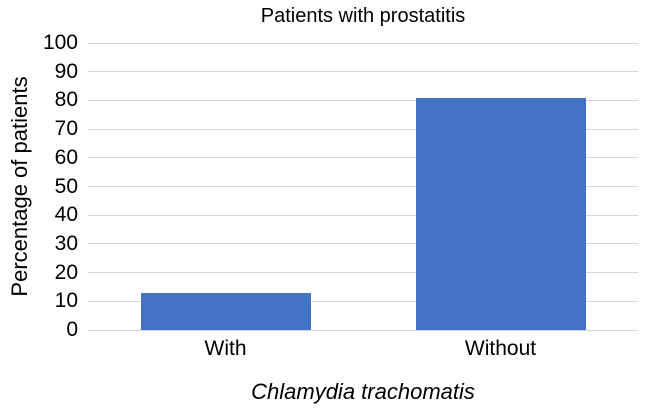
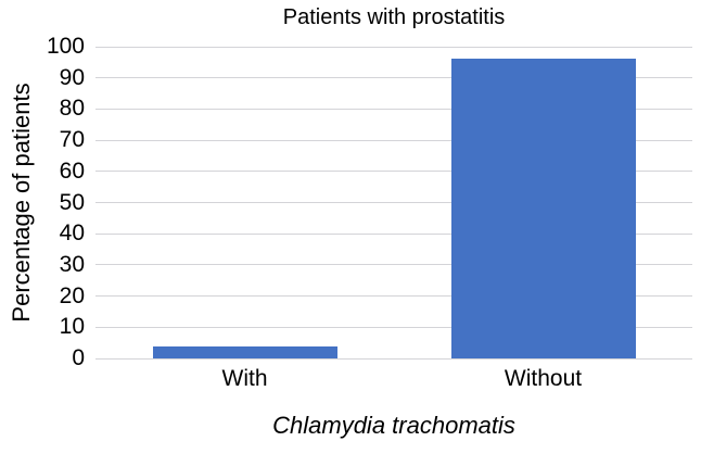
With: 13 -> 4
Without: 81 -> 96
